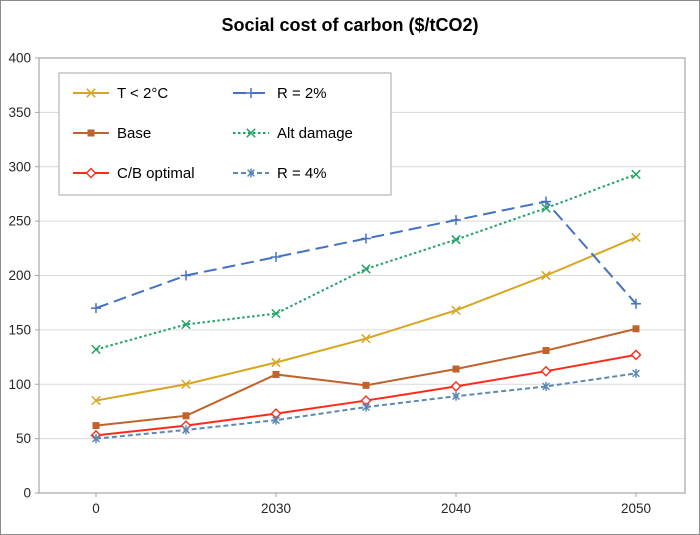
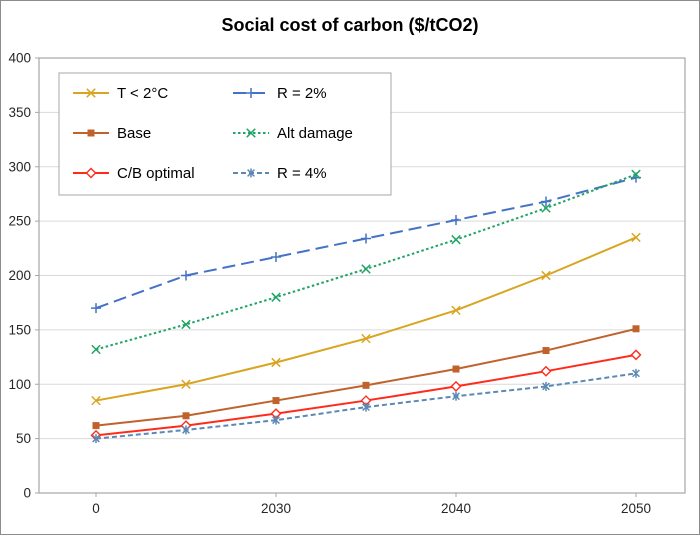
Base/2030: 109 -> 85
Alt damage/2030: 165 -> 180
R = 2%/2050: 174 -> 290
